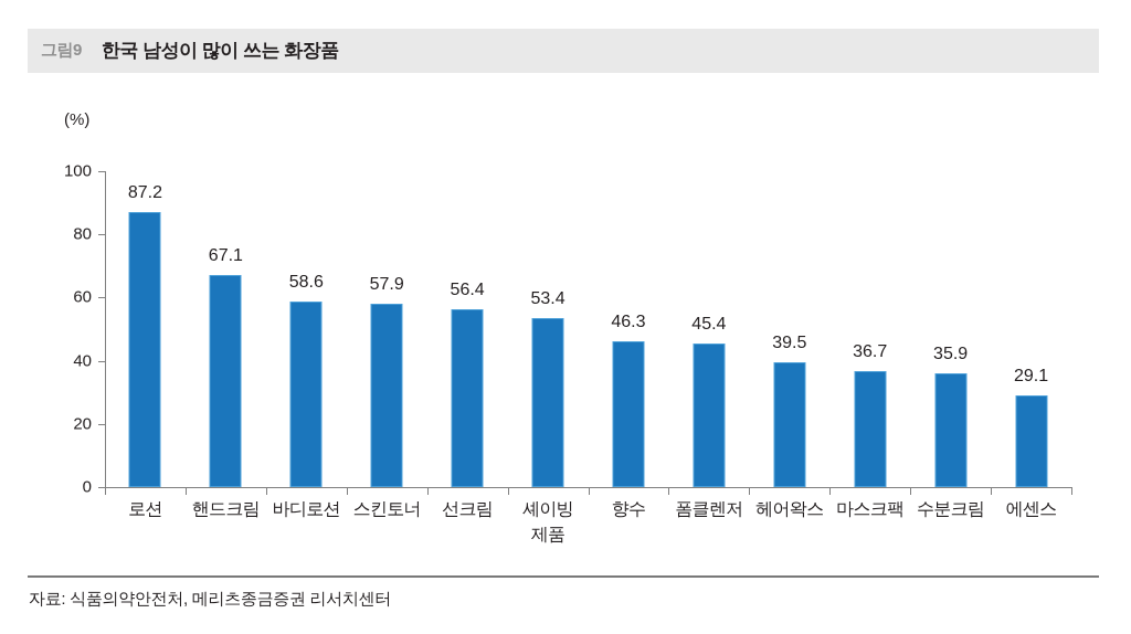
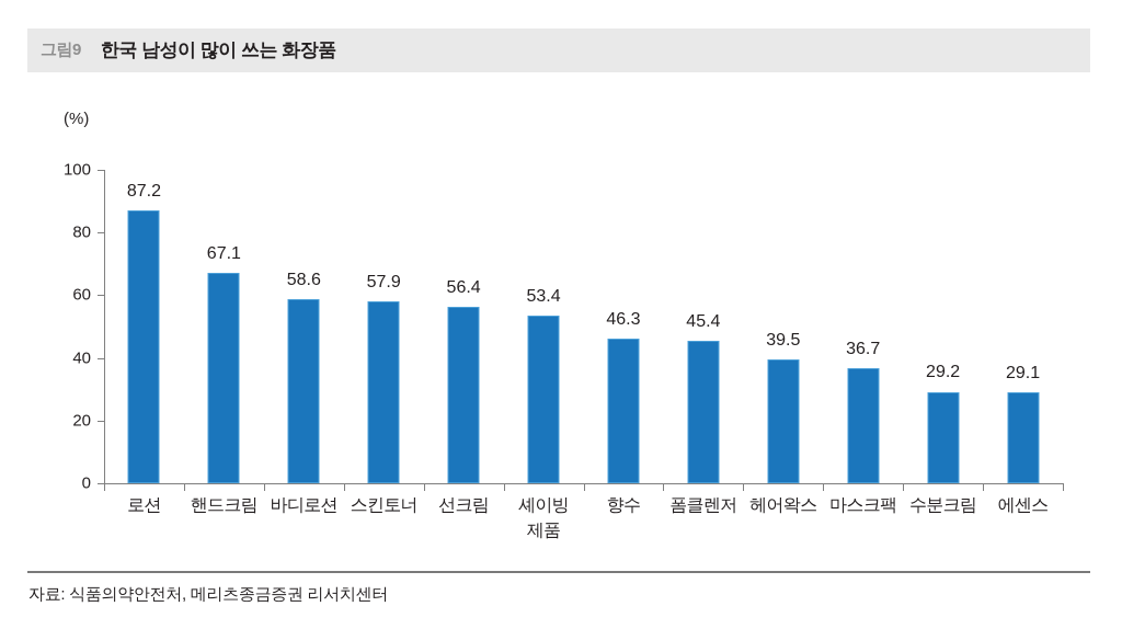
수분크림: 35.9 -> 29.2
